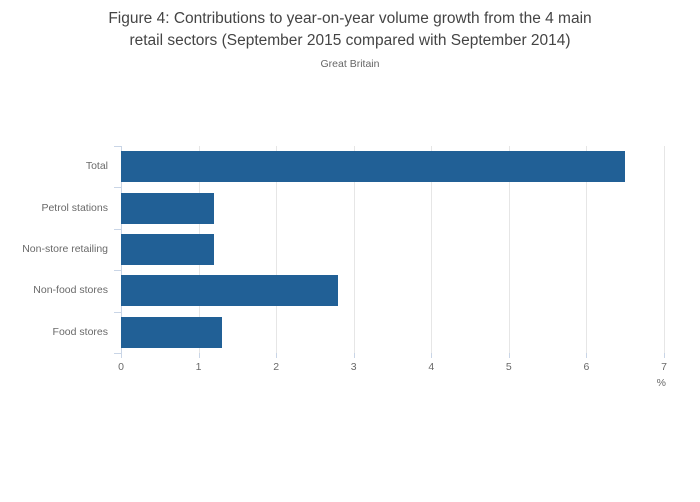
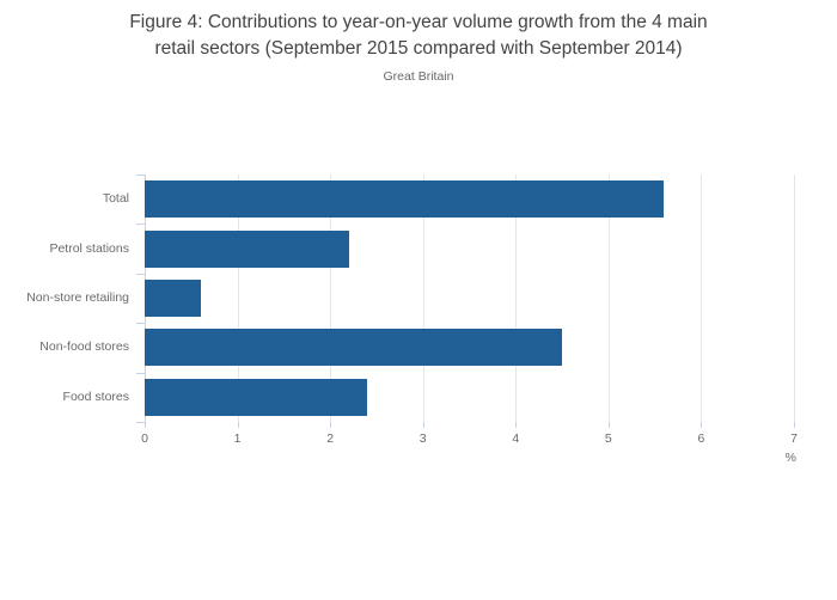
Total: 6.5 -> 5.6
Petrol stations: 1.2 -> 2.2
Non-store retailing: 1.2 -> 0.6
Non-food stores: 2.8 -> 4.5
Food stores: 1.3 -> 2.4
